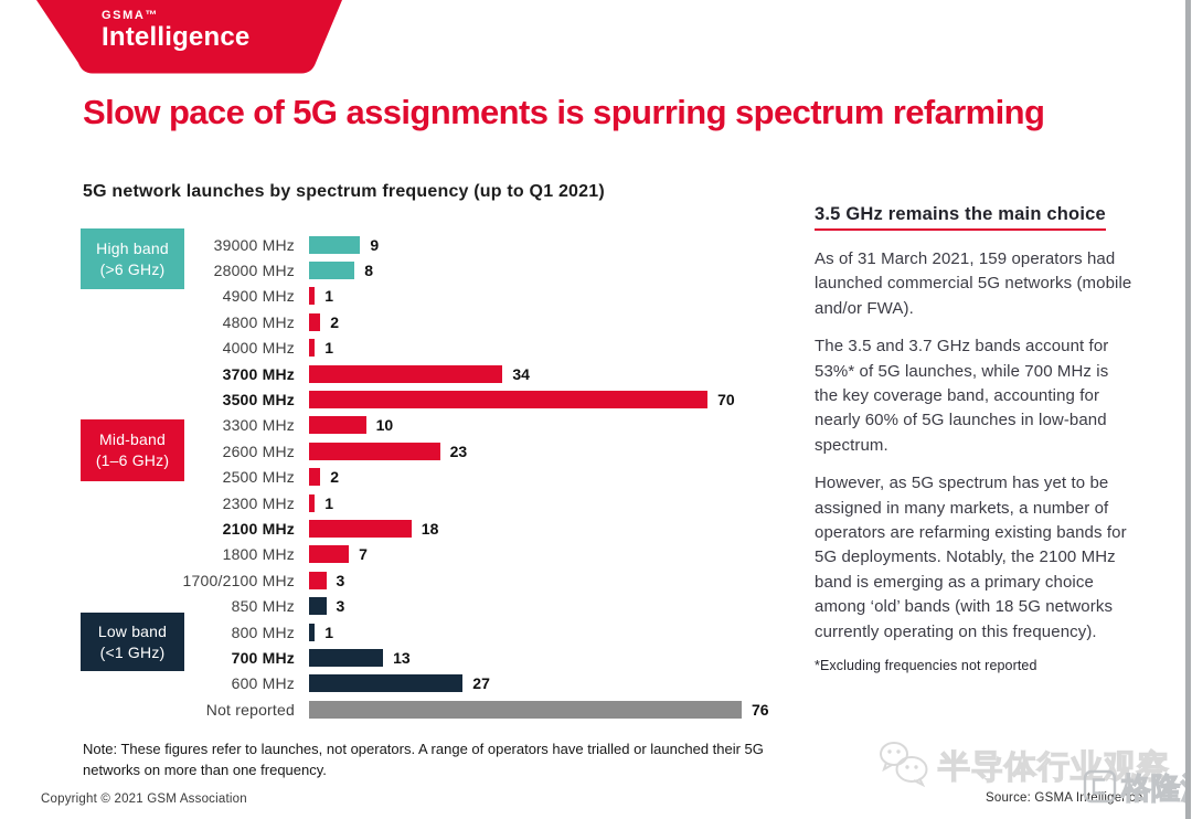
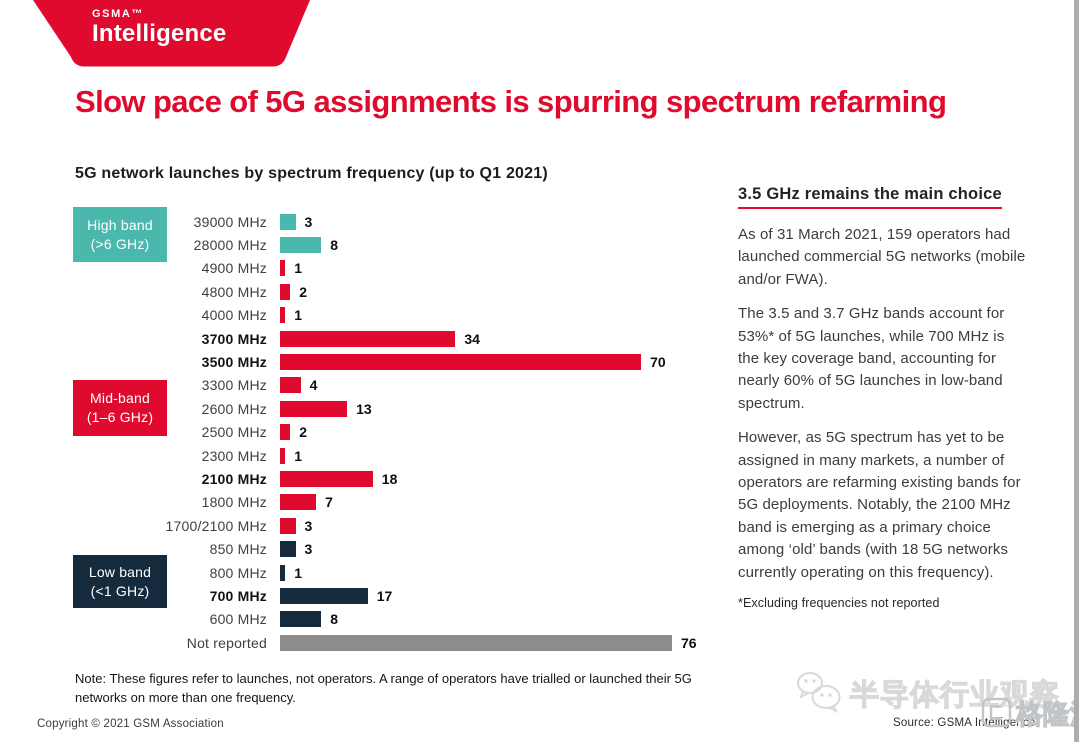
39000 MHz: 9 -> 3
3300 MHz: 10 -> 4
2600 MHz: 23 -> 13
700 MHz: 13 -> 17
600 MHz: 27 -> 8
